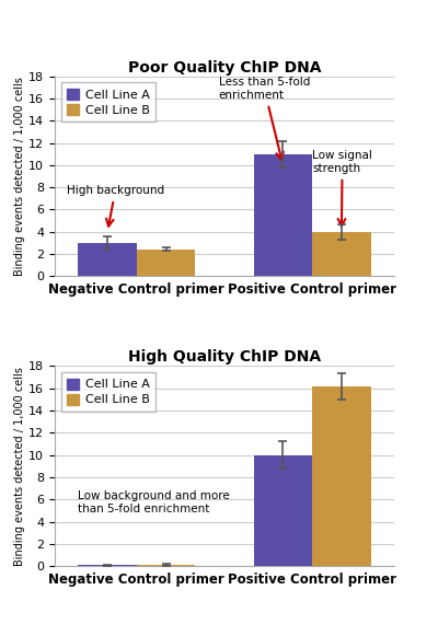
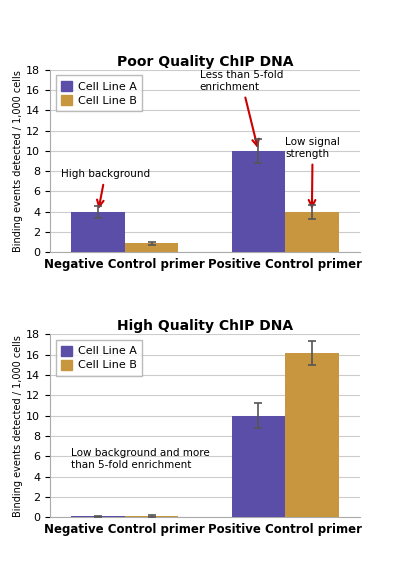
Poor Quality ChIP DNA/Cell Line A/Negative Control primer: 3 -> 4
Poor Quality ChIP DNA/Cell Line B/Negative Control primer: 2.4 -> 0.9
Poor Quality ChIP DNA/Cell Line A/Positive Control primer: 11 -> 10
